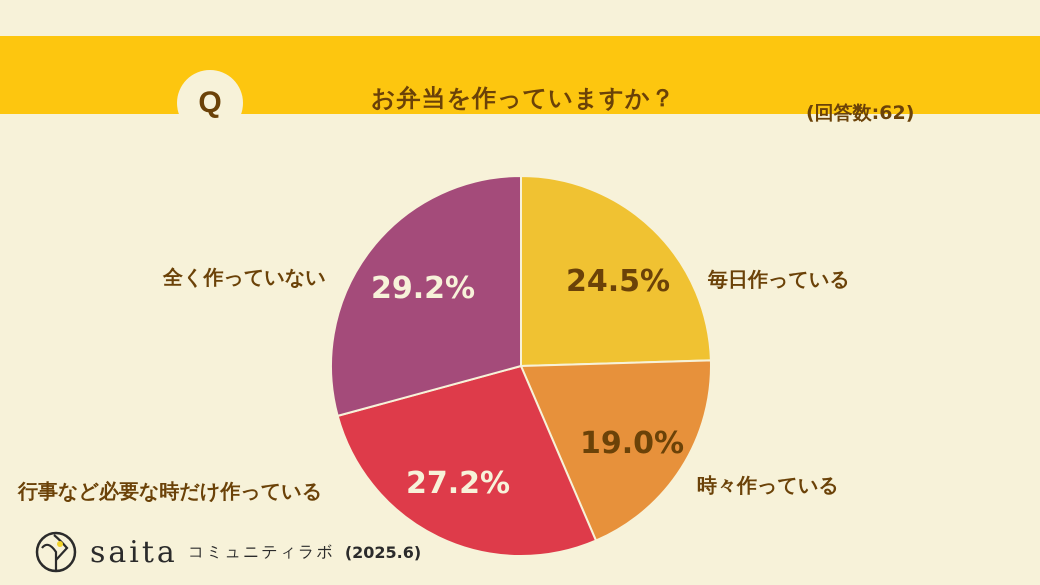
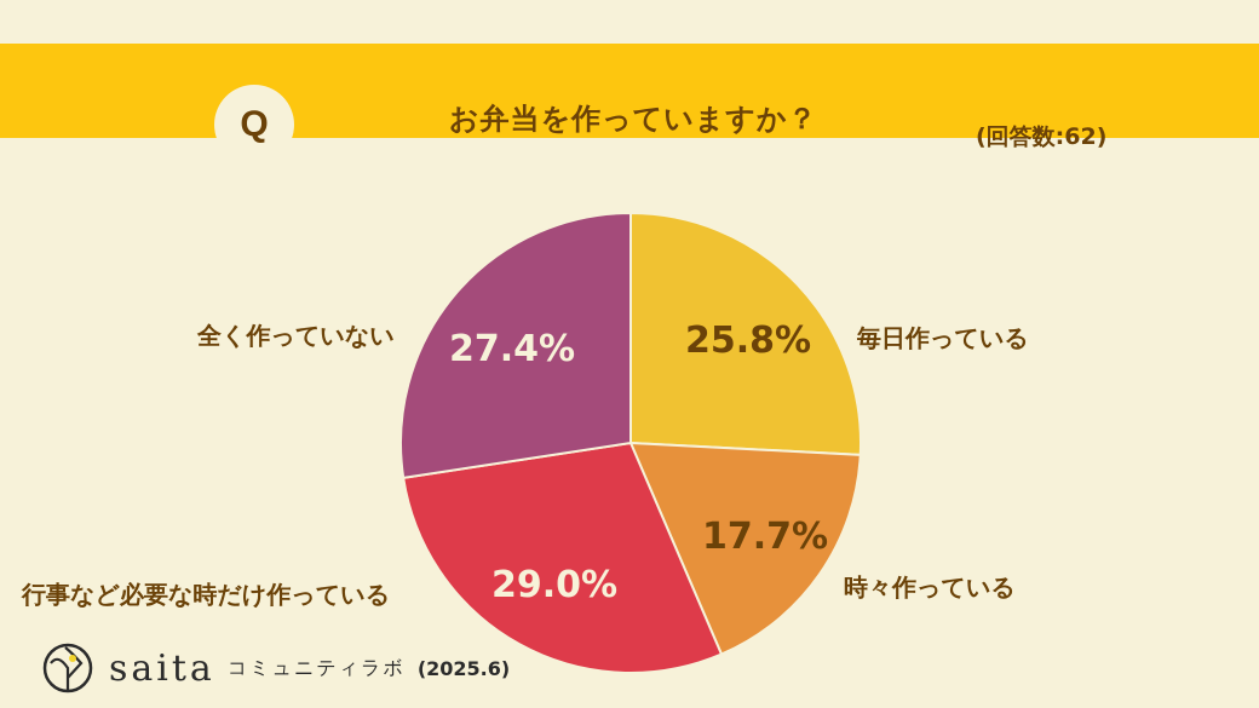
毎日作っている: 24.5% -> 25.8%
時々作っている: 19.0% -> 17.7%
行事など必要な時だけ作っている: 27.2% -> 29.0%
全く作っていない: 29.2% -> 27.4%
